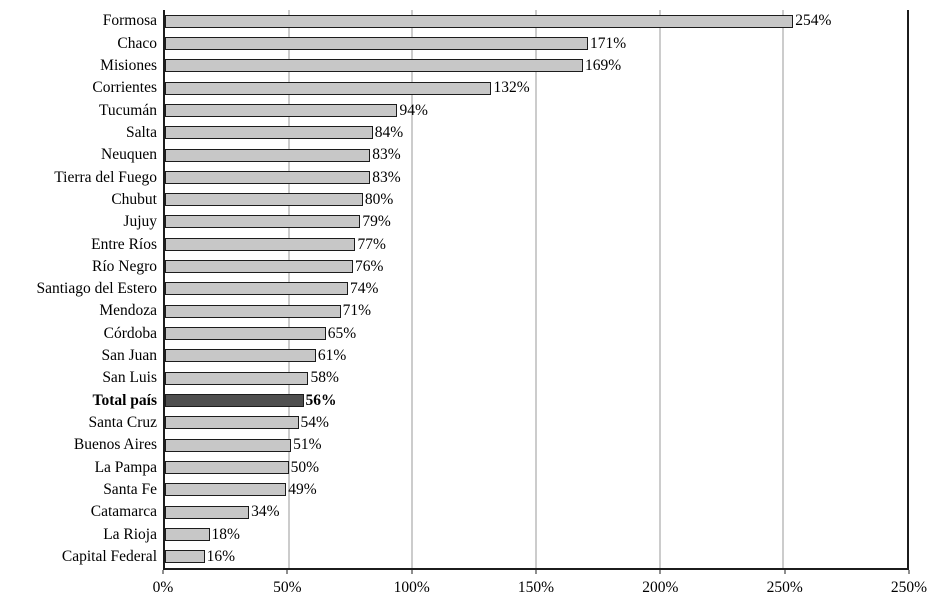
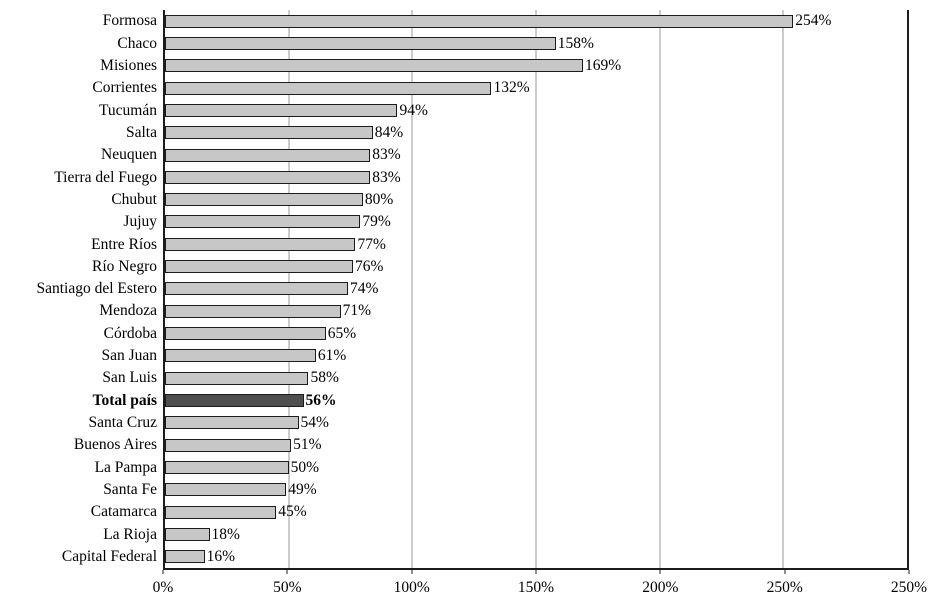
Chaco: 171% -> 158%
Catamarca: 34% -> 45%
